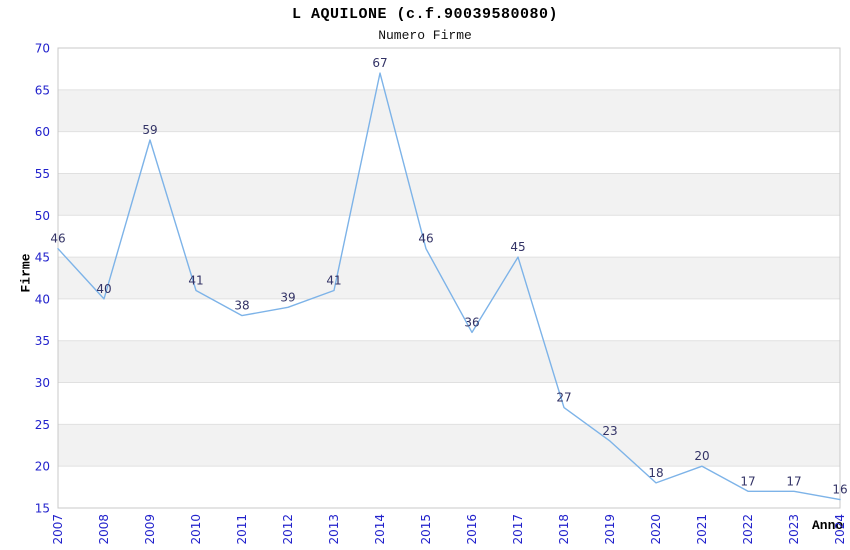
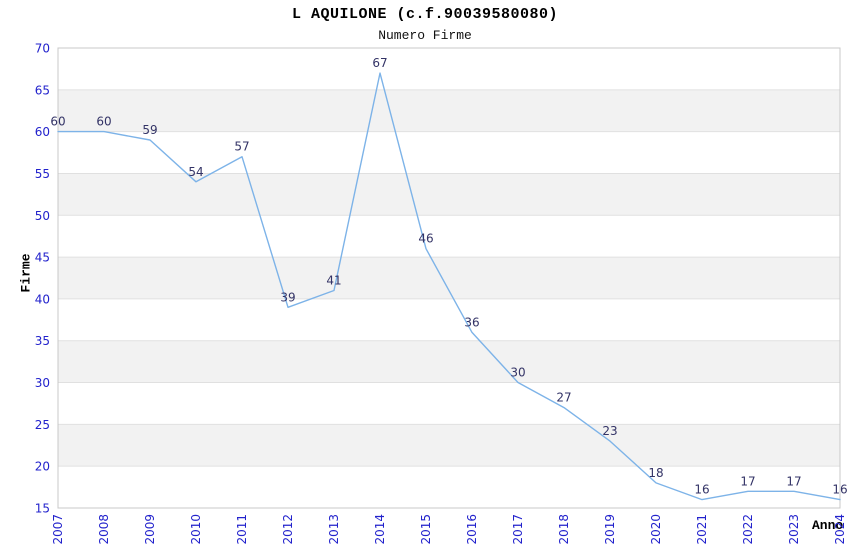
2007: 46 -> 60
2008: 40 -> 60
2010: 41 -> 54
2011: 38 -> 57
2017: 45 -> 30
2021: 20 -> 16
